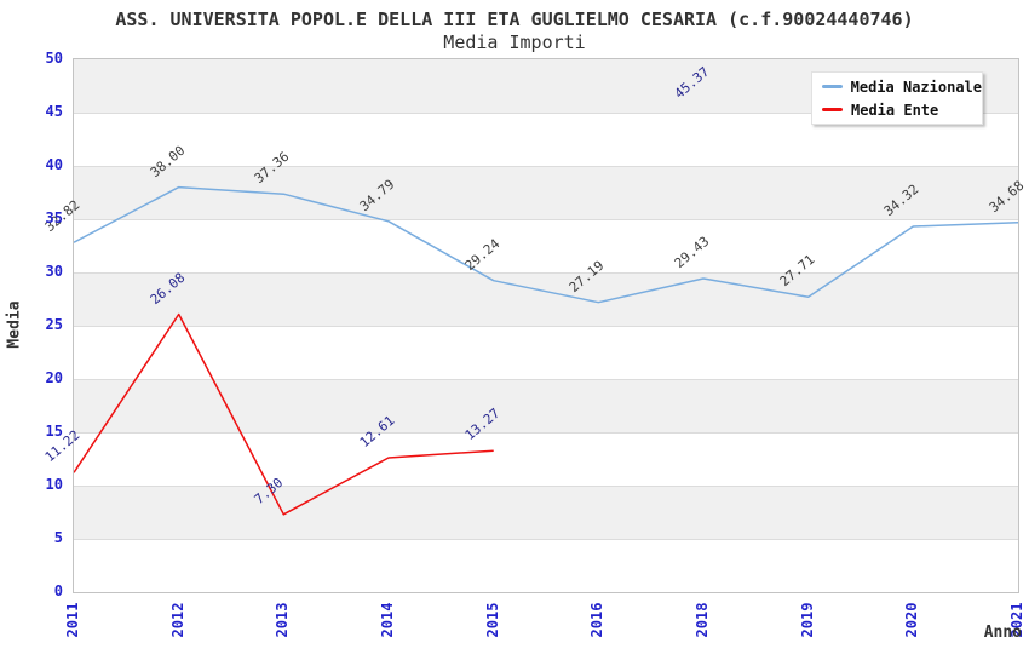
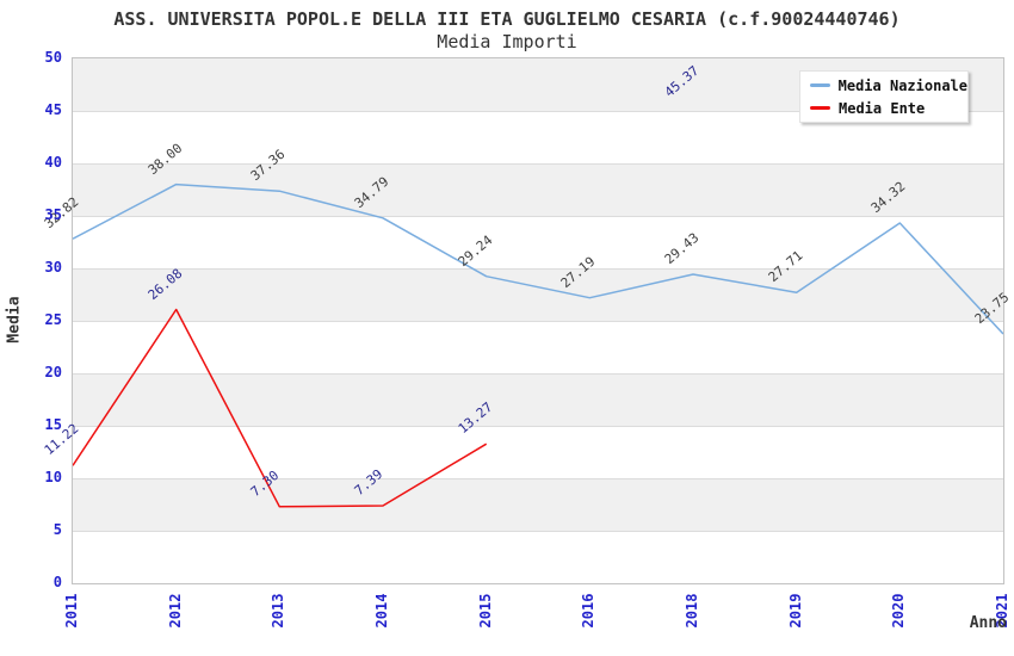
Media Ente/2014: 12.61 -> 7.39
Media Nazionale/2021: 34.68 -> 23.75
